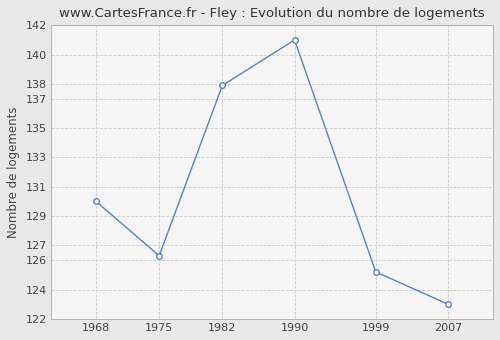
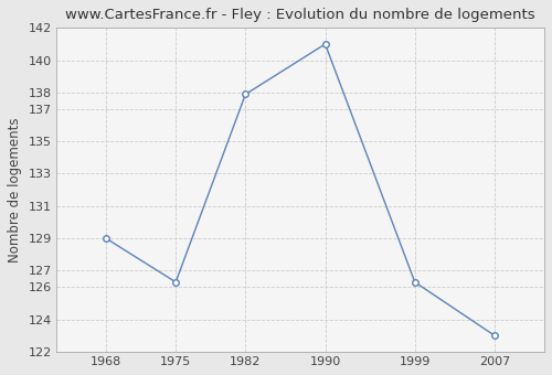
1968: 130.0 -> 129.0
1999: 125.2 -> 126.3
